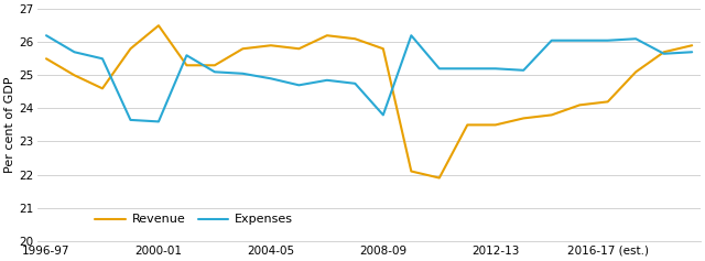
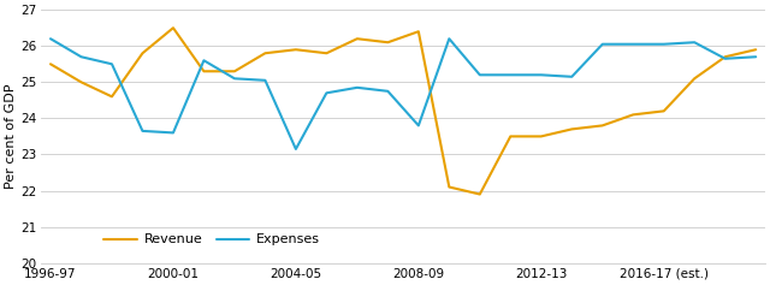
Expenses/2004-05: 24.90 -> 23.15
Revenue/2008-09: 25.8 -> 26.4
